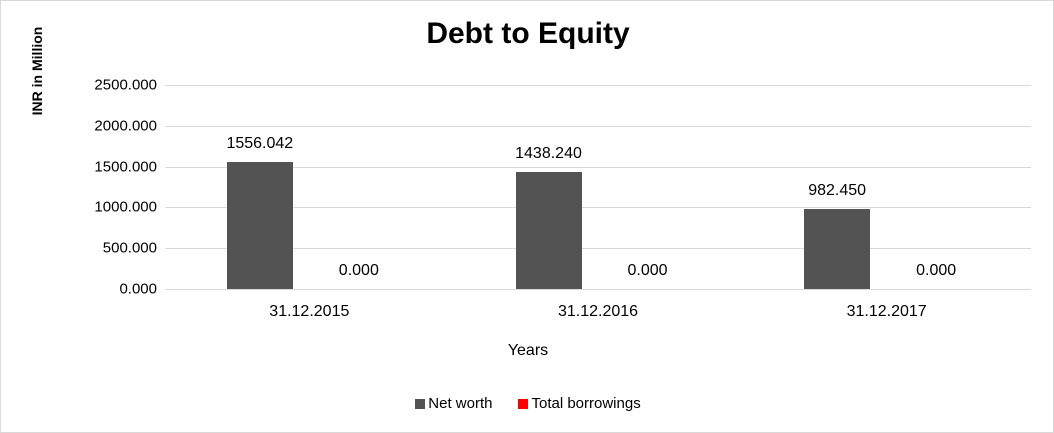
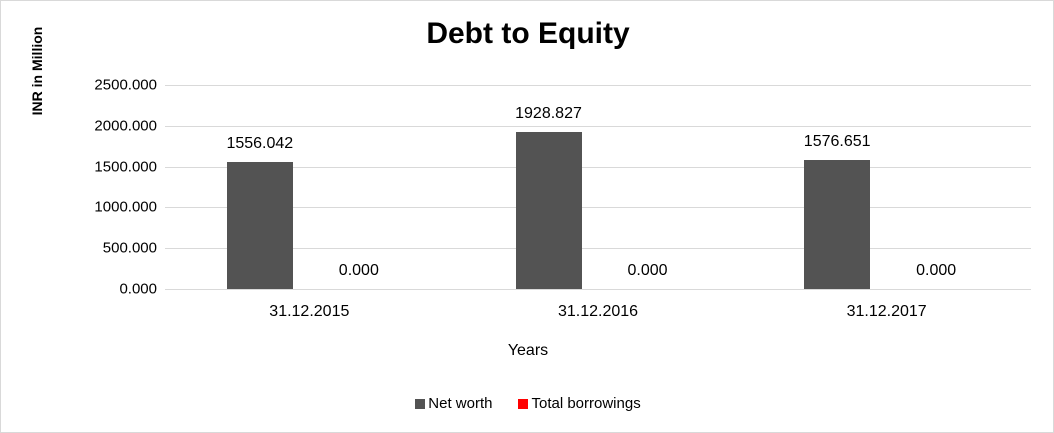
Net worth/31.12.2016: 1438.240 -> 1928.827
Net worth/31.12.2017: 982.450 -> 1576.651
